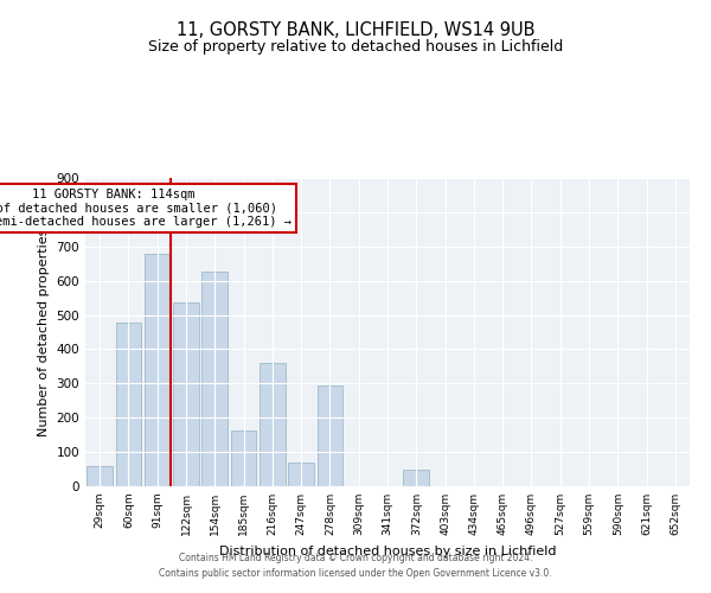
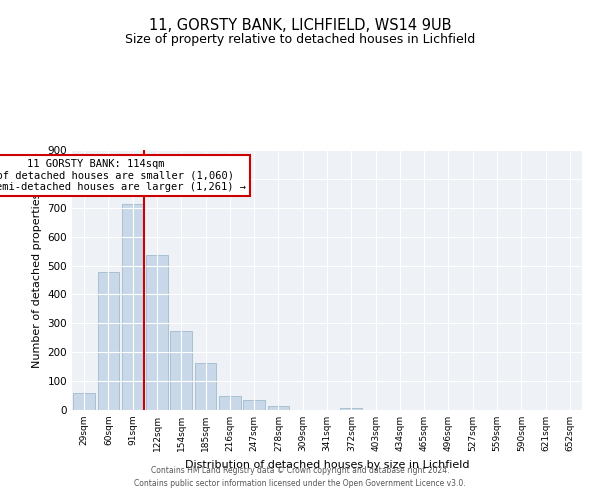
91sqm: 680 -> 714
154sqm: 625 -> 272
216sqm: 360 -> 48
247sqm: 70 -> 35
278sqm: 295 -> 14
372sqm: 50 -> 7
